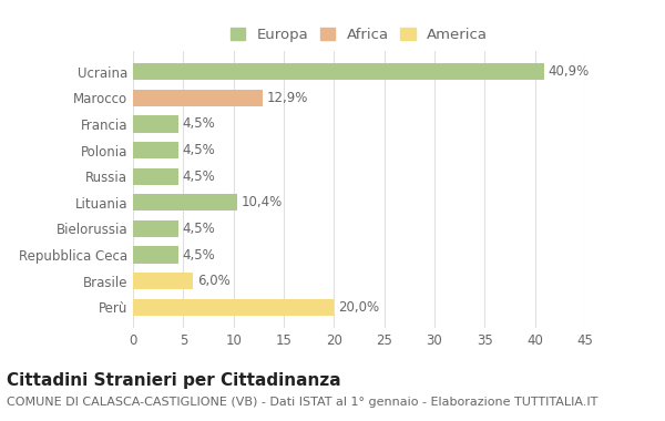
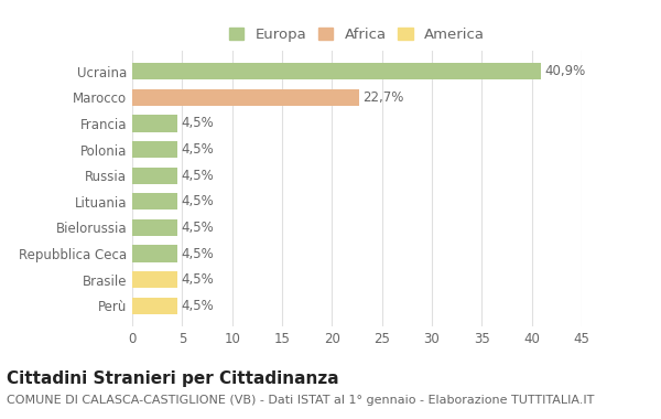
Marocco: 12,9% -> 22,7%
Lituania: 10,4% -> 4,5%
Brasile: 6,0% -> 4,5%
Perù: 20,0% -> 4,5%
